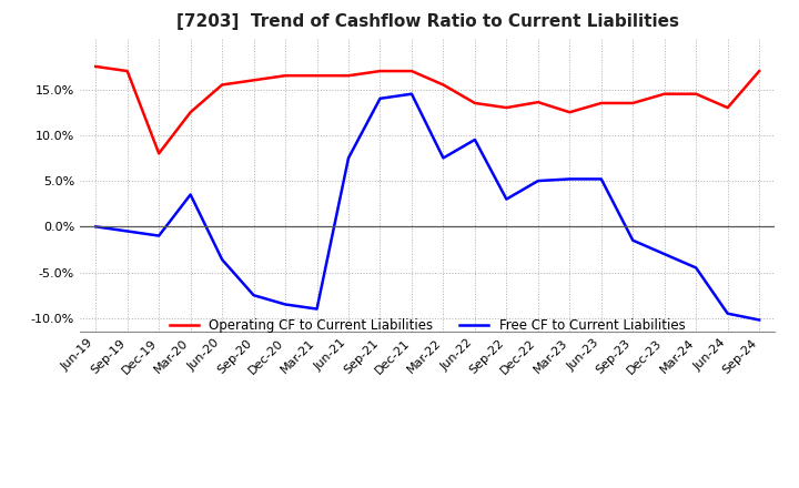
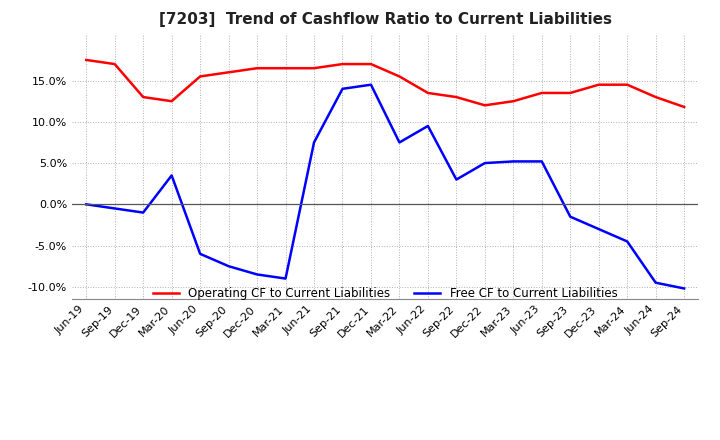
Operating CF to Current Liabilities/Dec-19: 8.0% -> 13.0%
Free CF to Current Liabilities/Jun-20: -3.6% -> -6.0%
Operating CF to Current Liabilities/Dec-22: 13.6% -> 12.0%
Operating CF to Current Liabilities/Sep-24: 17.0% -> 11.8%
